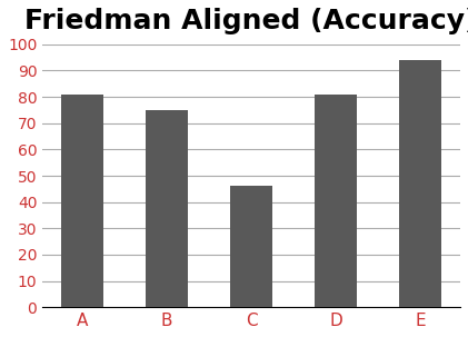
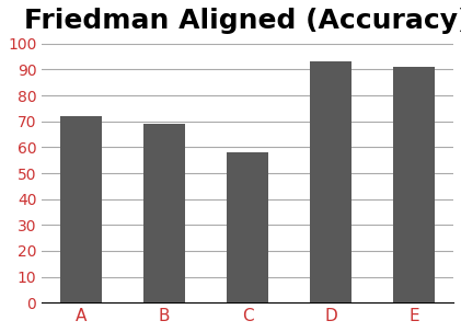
A: 81 -> 72
B: 75 -> 69
C: 46 -> 58
D: 81 -> 93
E: 94 -> 91
